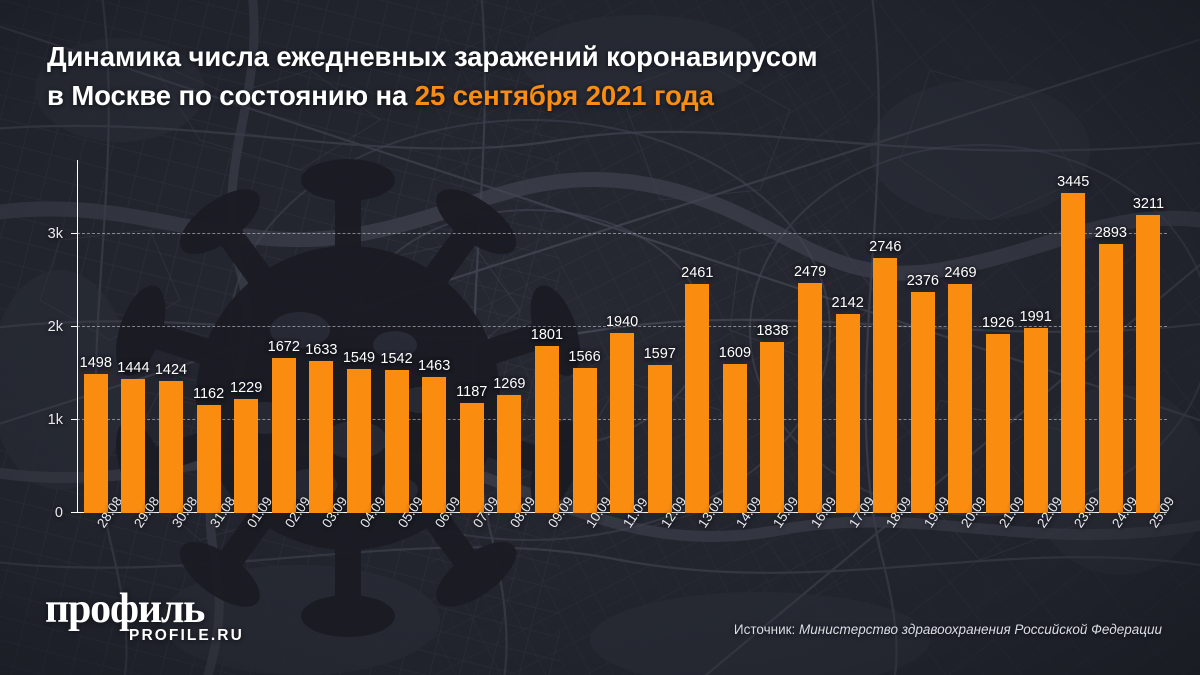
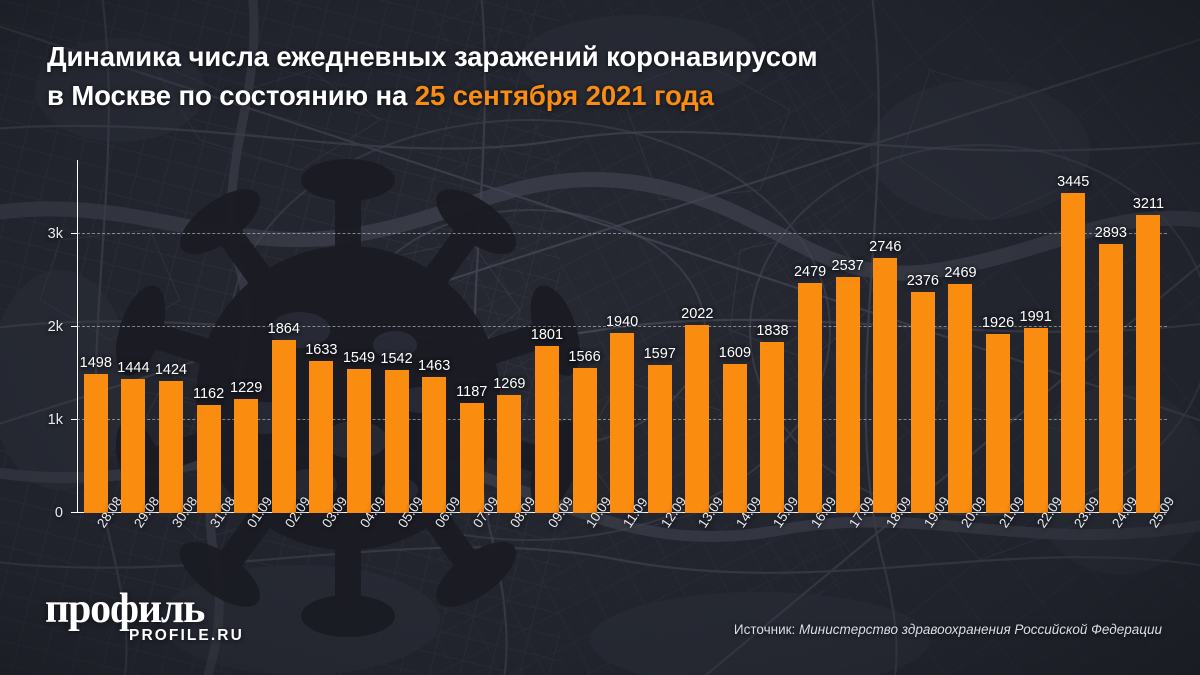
02.09: 1672 -> 1864
13.09: 2461 -> 2022
17.09: 2142 -> 2537
